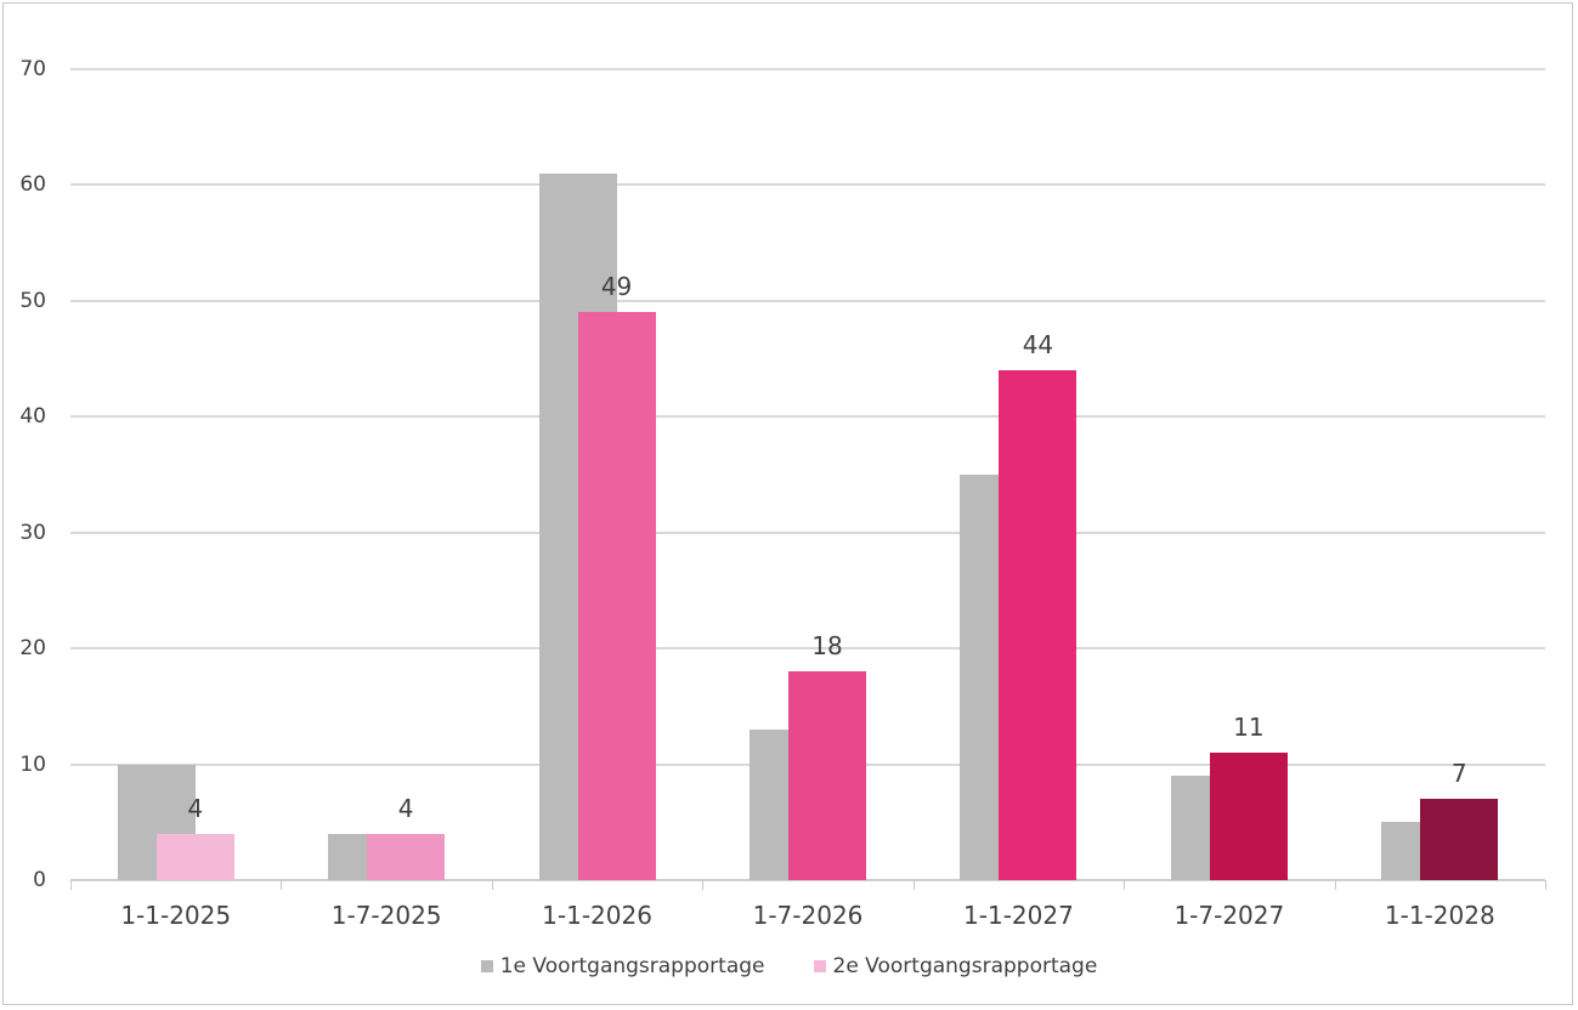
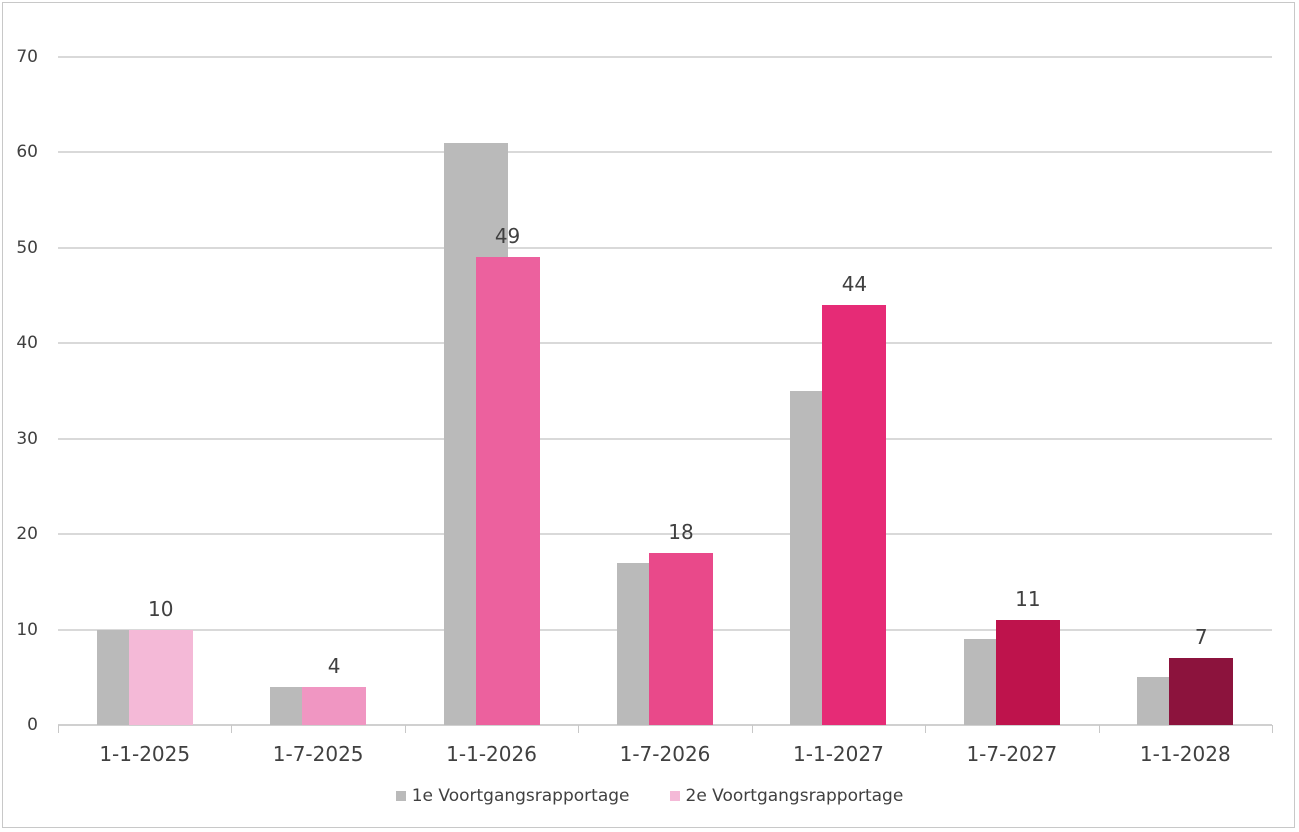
2e Voortgangsrapportage/1-1-2025: 4 -> 10
1e Voortgangsrapportage/1-7-2026: 13 -> 17
